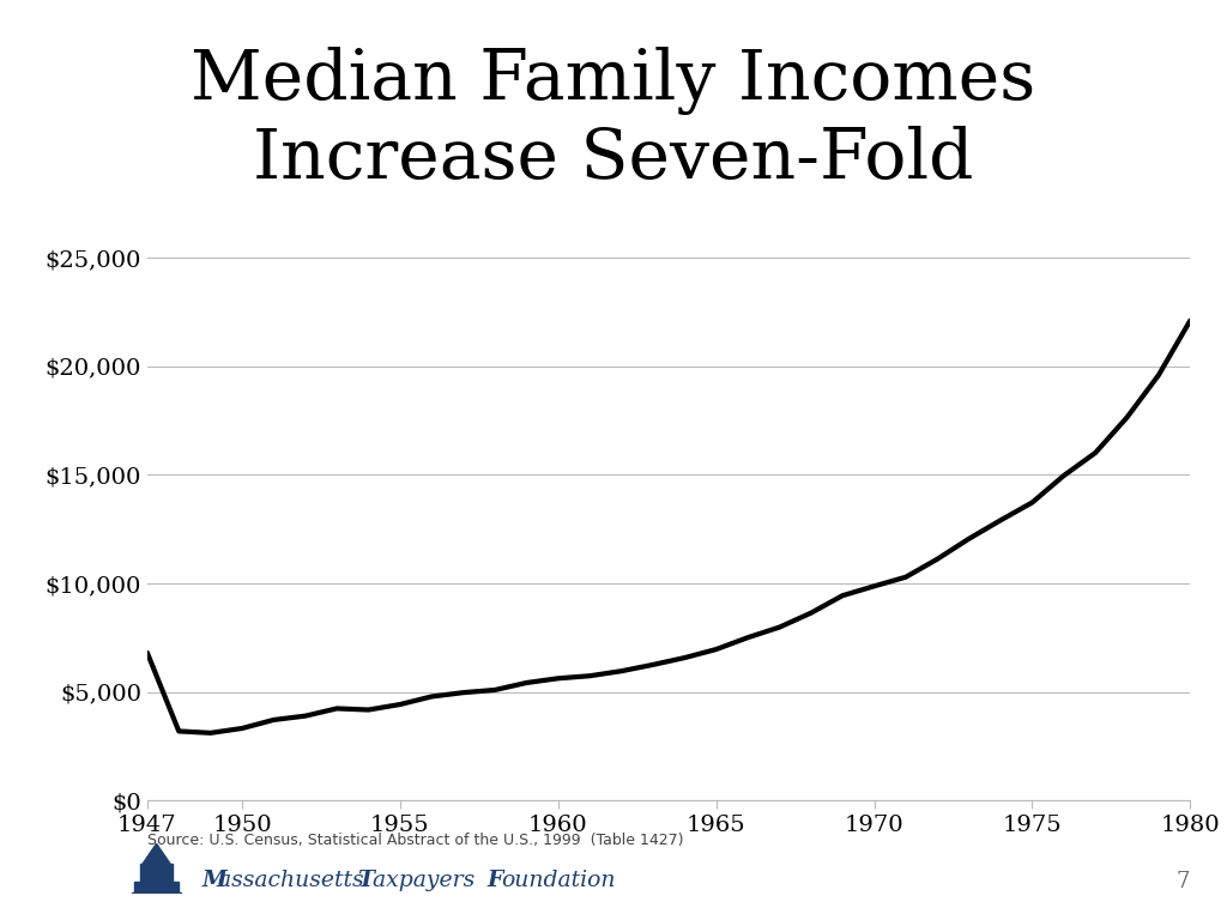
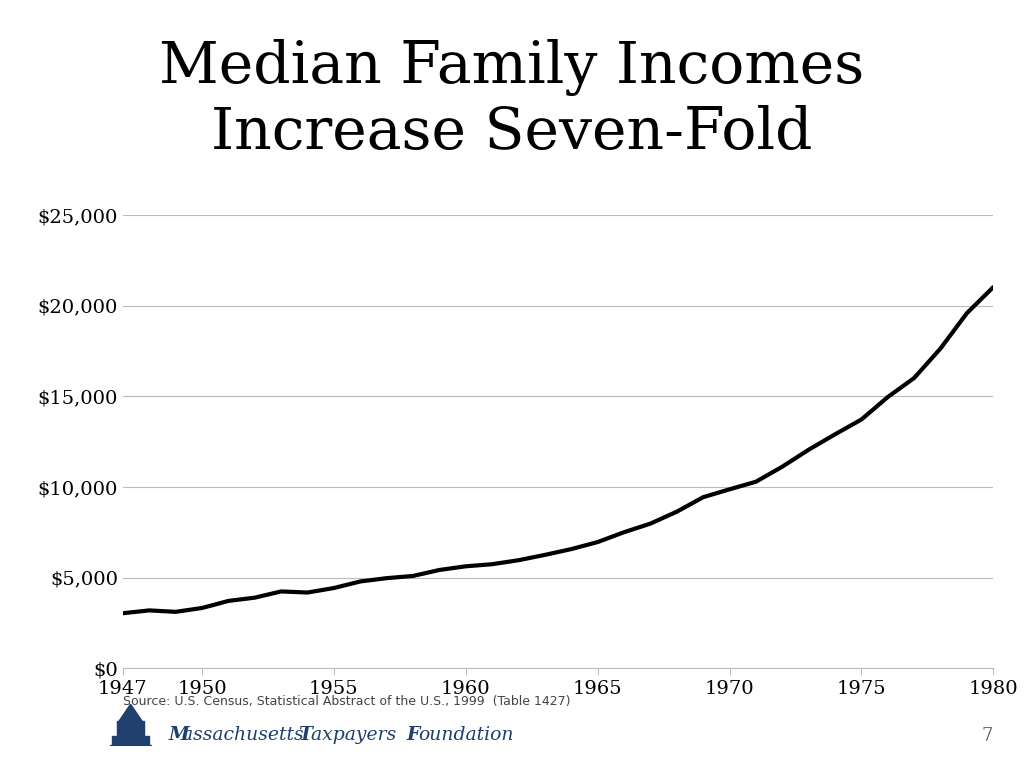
1947: $6,800 -> $3,000
1980: $22,100 -> $21,000
